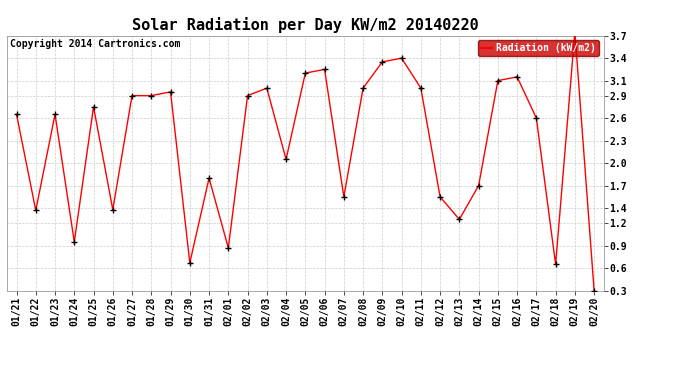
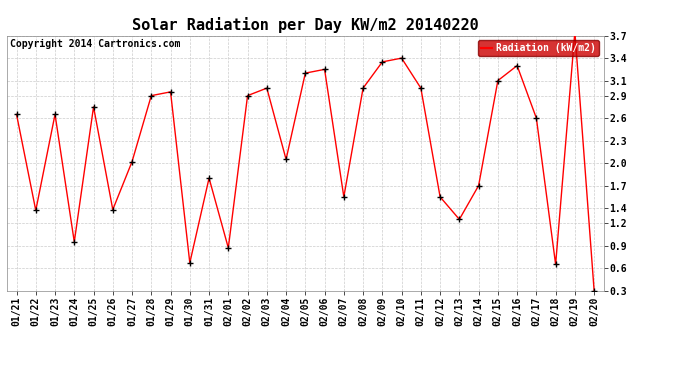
01/27: 2.90 -> 2.02
02/16: 3.15 -> 3.30
